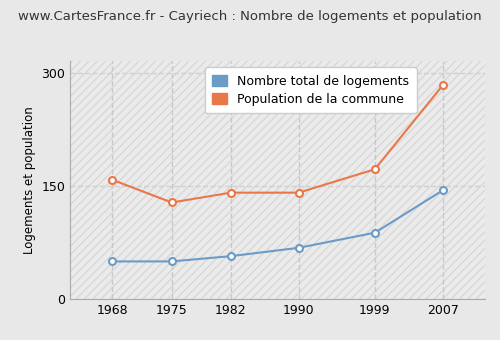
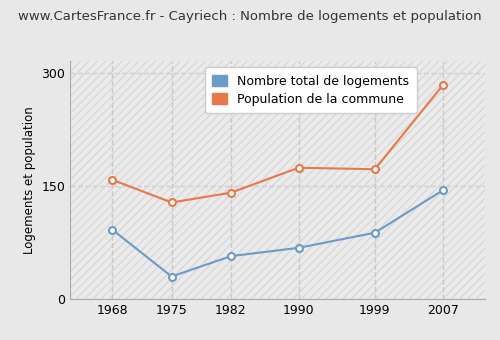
Nombre total de logements/1968: 50 -> 92
Nombre total de logements/1975: 50 -> 30
Population de la commune/1990: 141 -> 174
